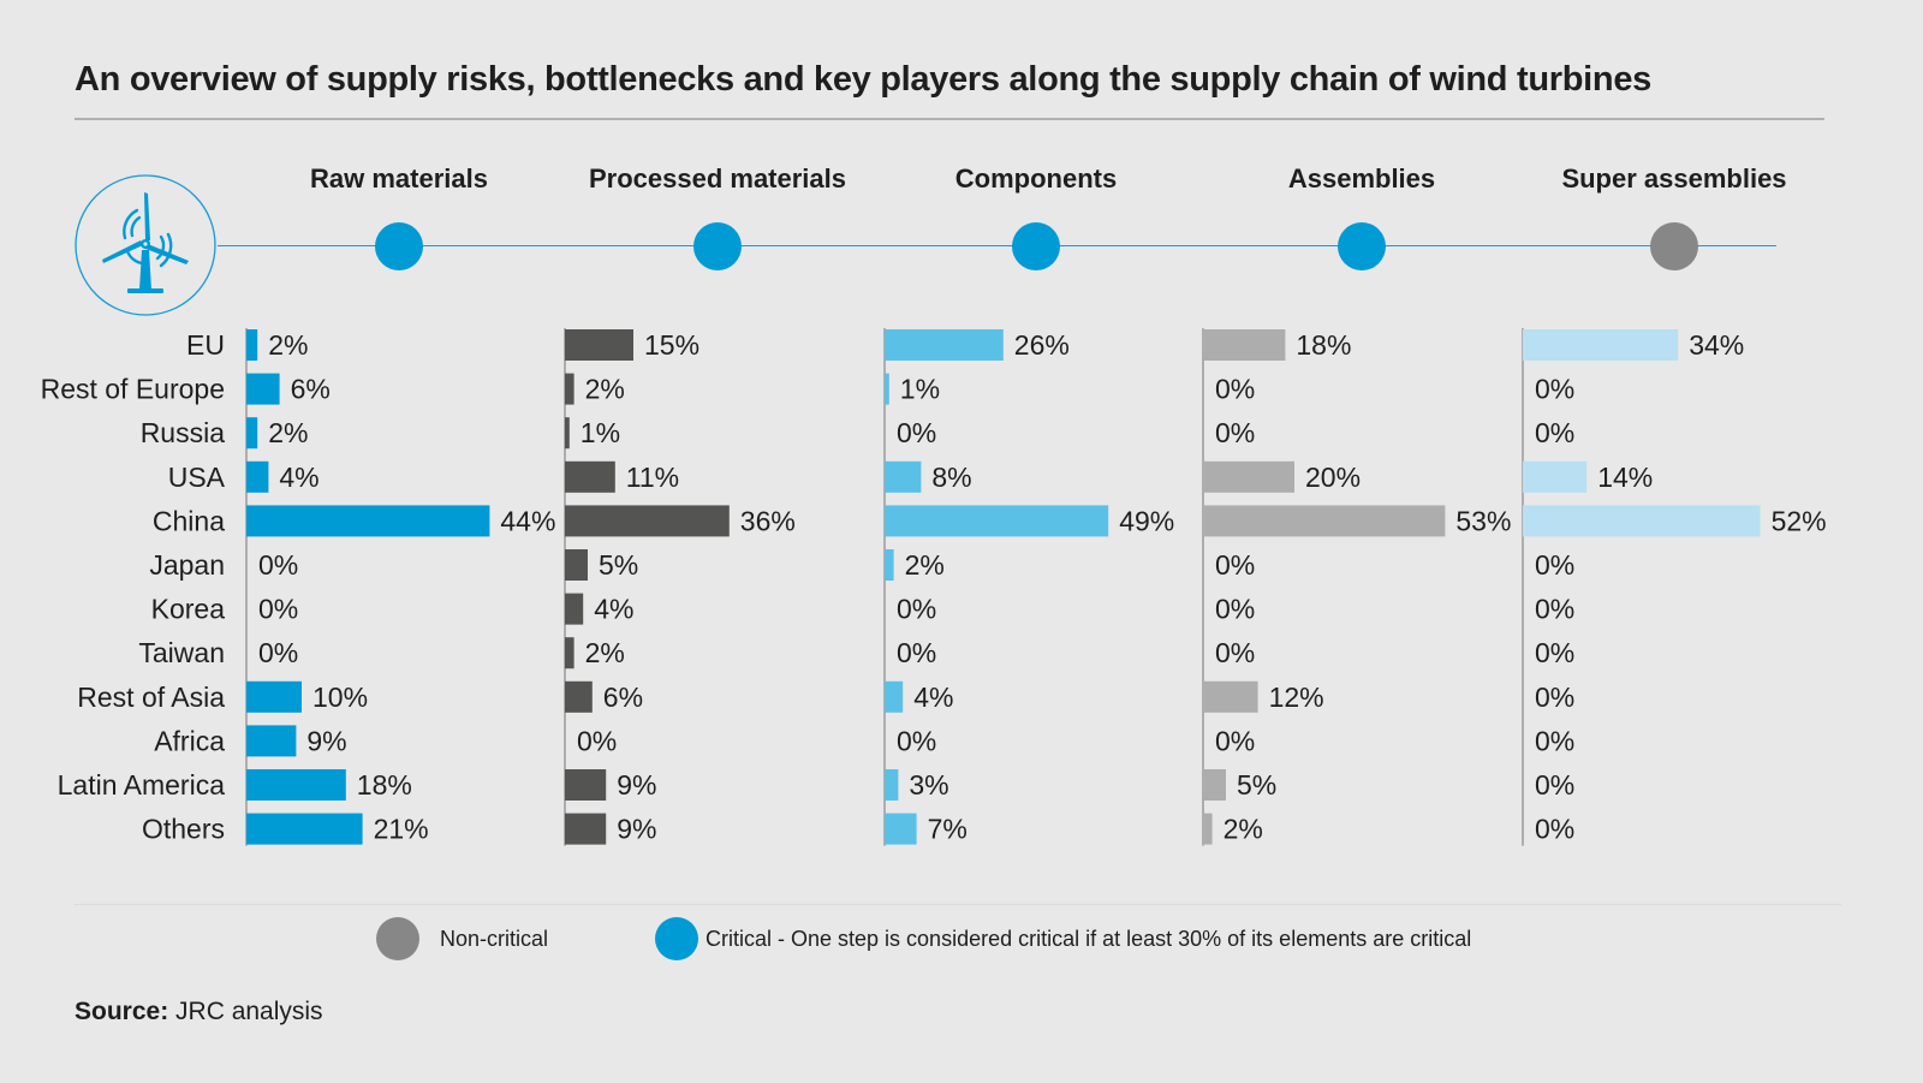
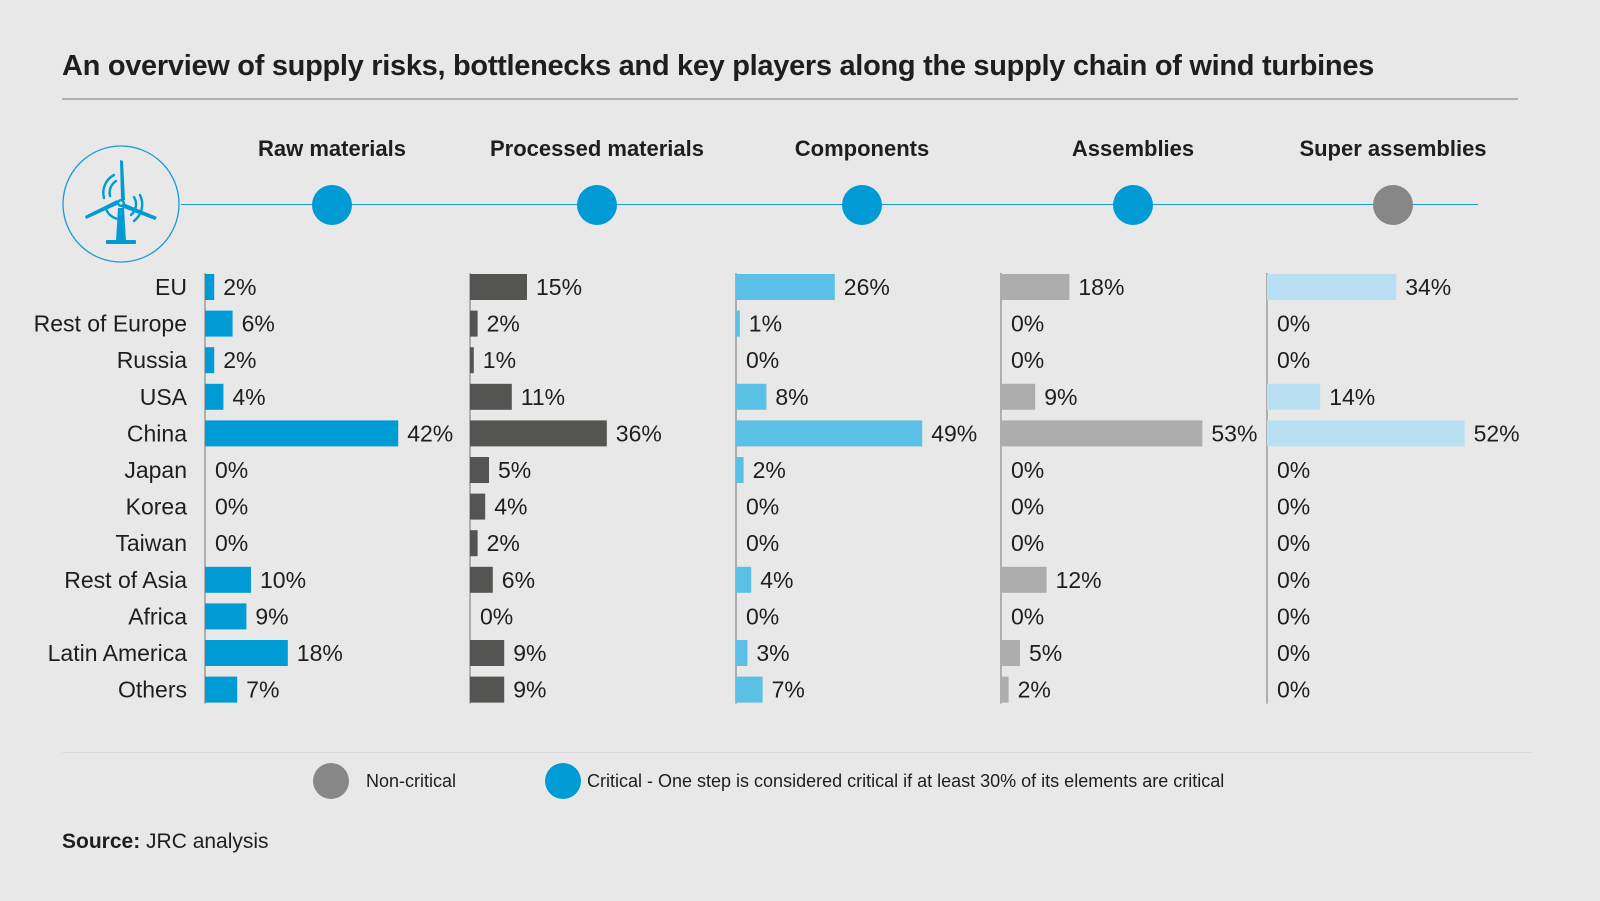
Assemblies/USA: 20% -> 9%
Raw materials/China: 44% -> 42%
Raw materials/Others: 21% -> 7%
